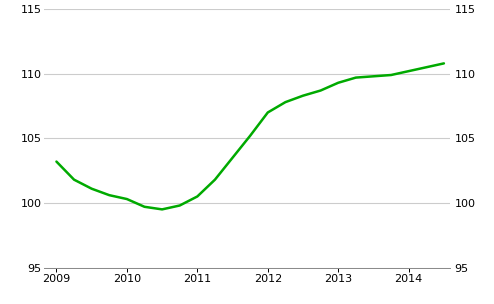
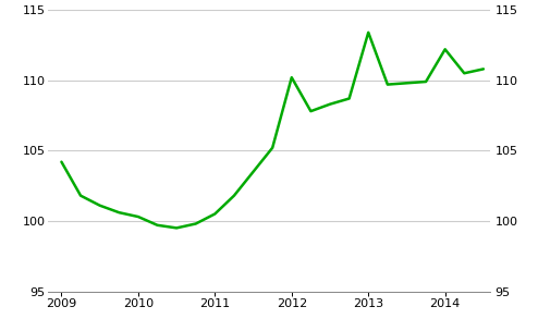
2009: 103.2 -> 104.2
2012: 107.0 -> 110.2
2013: 109.3 -> 113.4
2014: 110.2 -> 112.2
